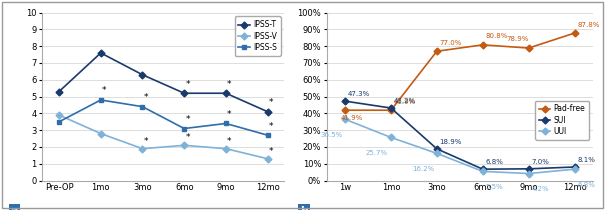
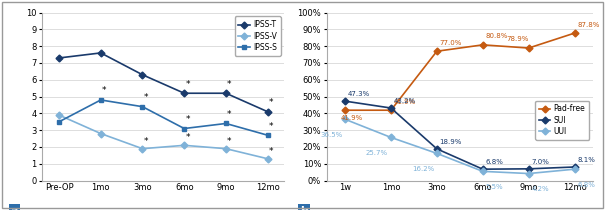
IPSS-T/Pre-OP: 5.3 -> 7.3
